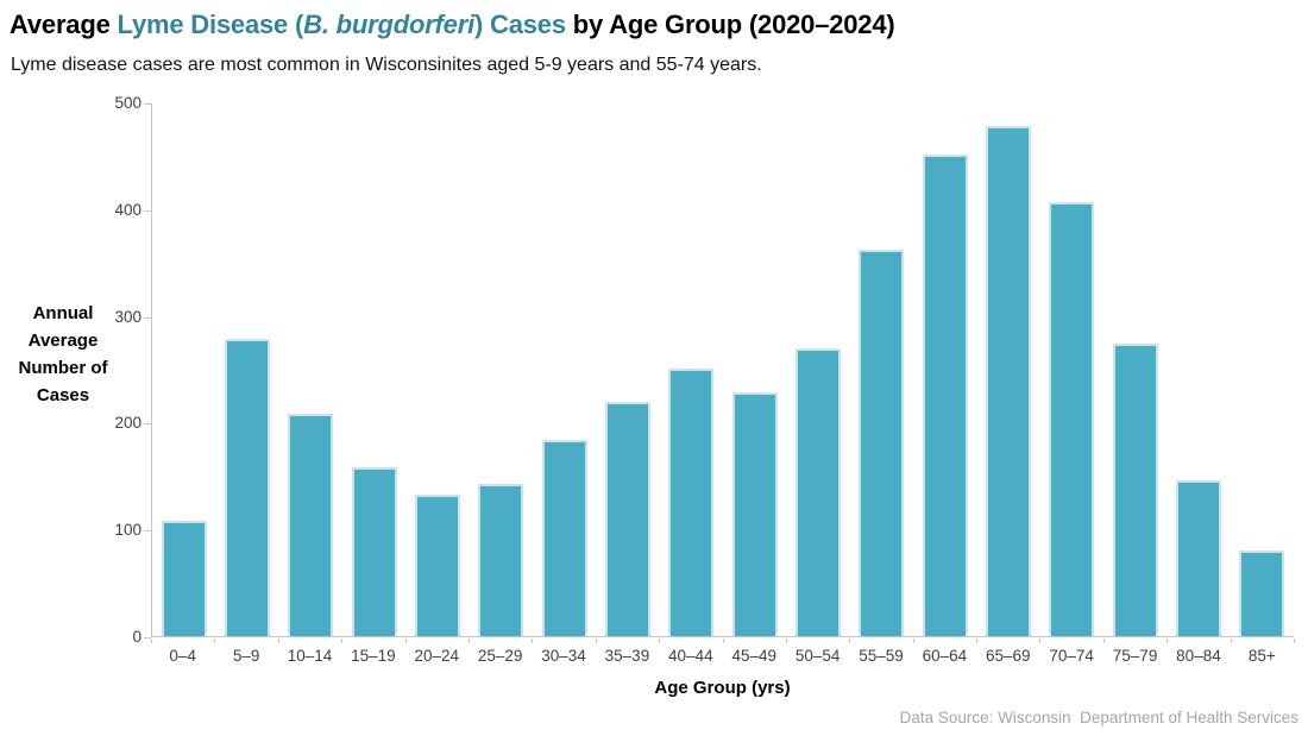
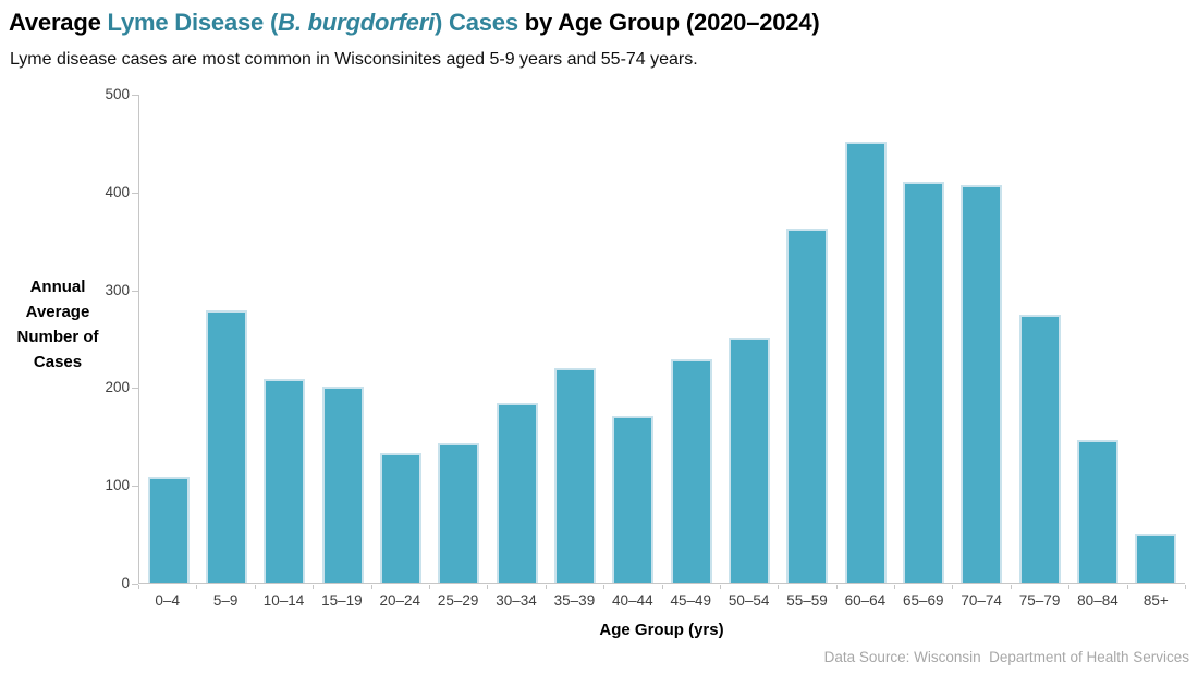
15–19: 160 -> 200
40–44: 250 -> 170
50–54: 270 -> 250
65–69: 480 -> 410
85+: 80 -> 50
